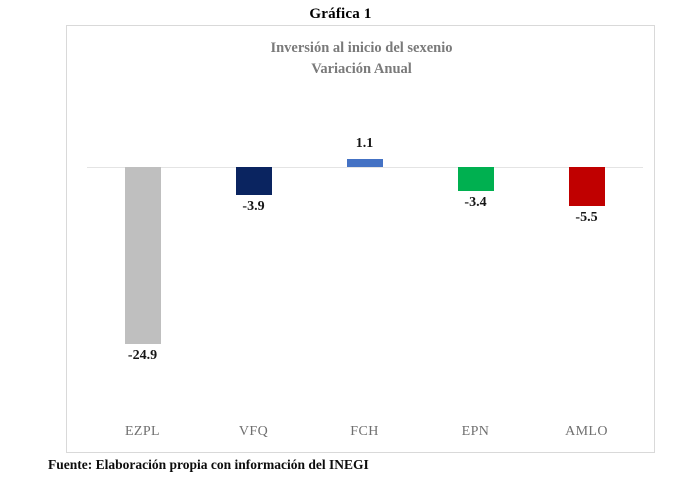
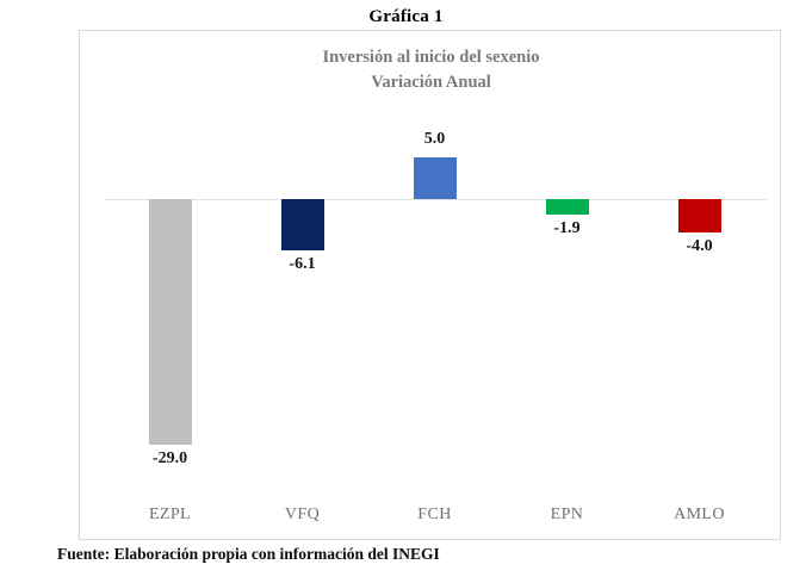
EZPL: -24.9 -> -29.0
VFQ: -3.9 -> -6.1
FCH: 1.1 -> 5.0
EPN: -3.4 -> -1.9
AMLO: -5.5 -> -4.0
